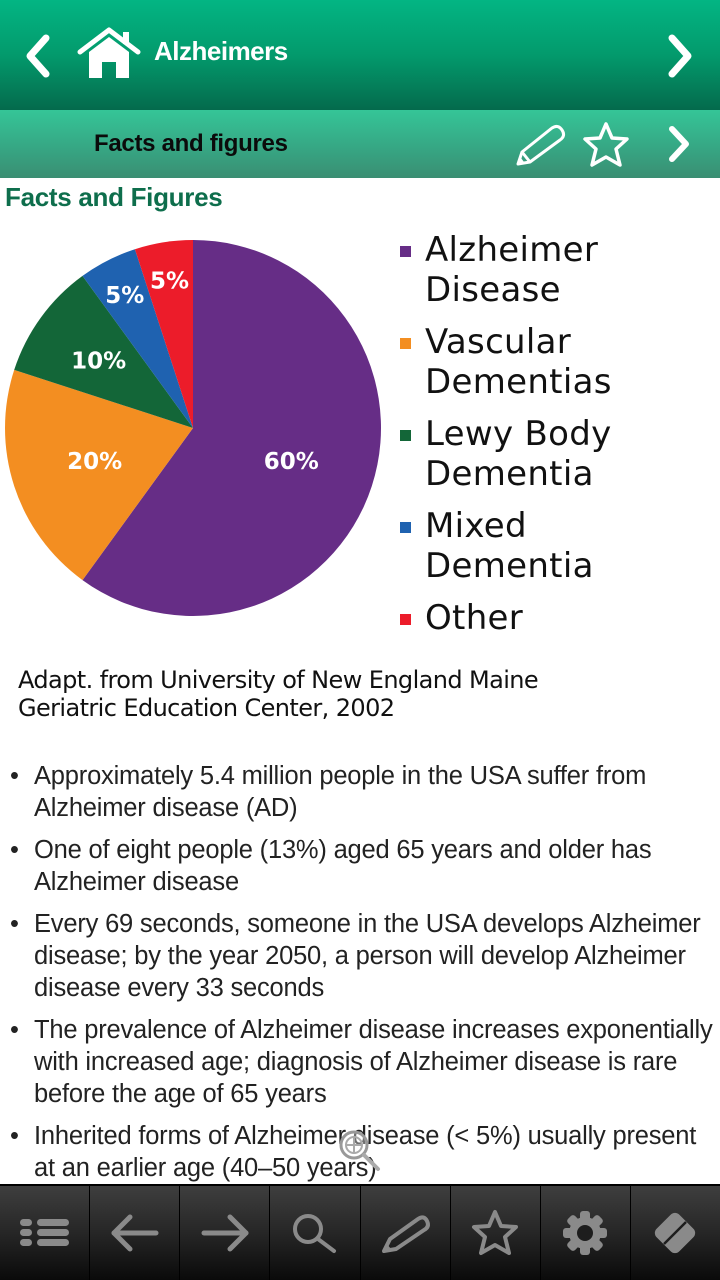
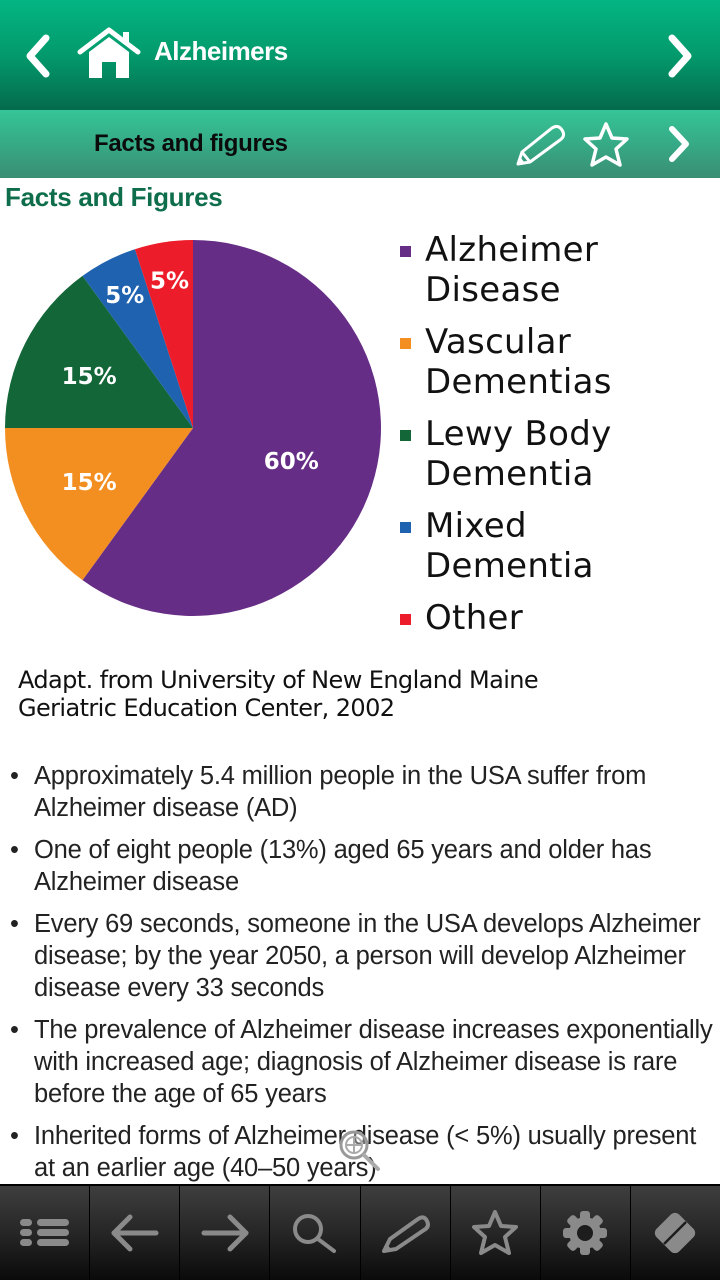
Vascular Dementias: 20% -> 15%
Lewy Body Dementia: 10% -> 15%
